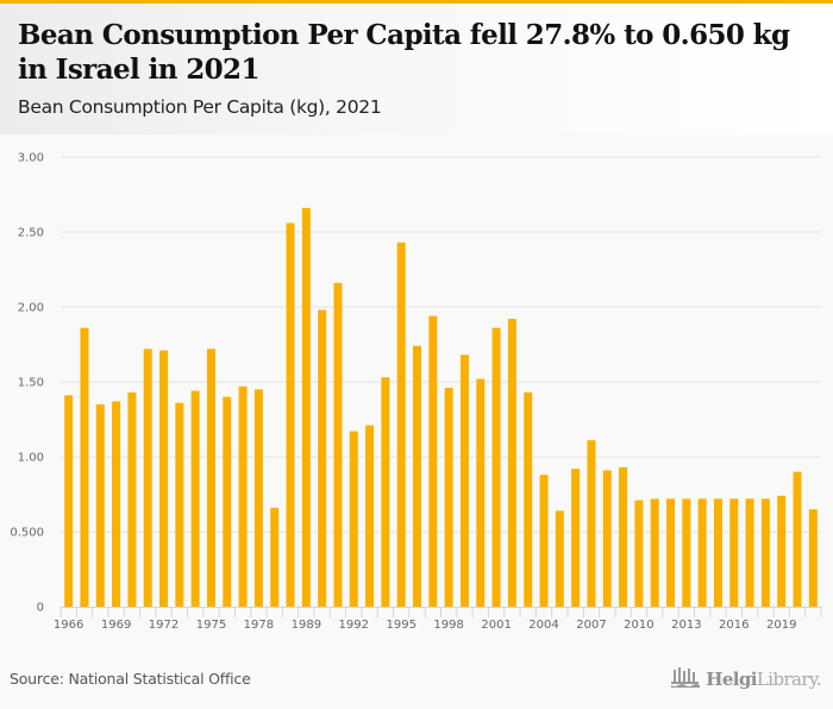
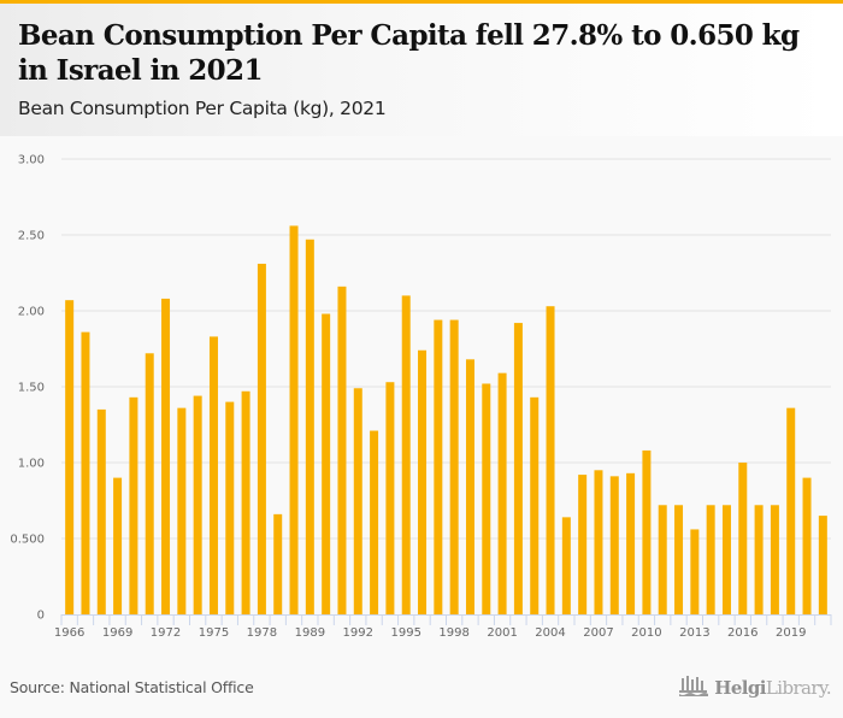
1966: 1.41 -> 2.07
1969: 1.37 -> 0.90
1972: 1.71 -> 2.08
1975: 1.72 -> 1.83
1978: 1.45 -> 2.31
1989: 2.66 -> 2.47
1992: 1.17 -> 1.49
1995: 2.43 -> 2.10
1998: 1.46 -> 1.94
2001: 1.86 -> 1.59
2004: 0.88 -> 2.03
2007: 1.11 -> 0.95
2010: 0.71 -> 1.08
2013: 0.72 -> 0.56
2016: 0.72 -> 1.00
2019: 0.74 -> 1.36
